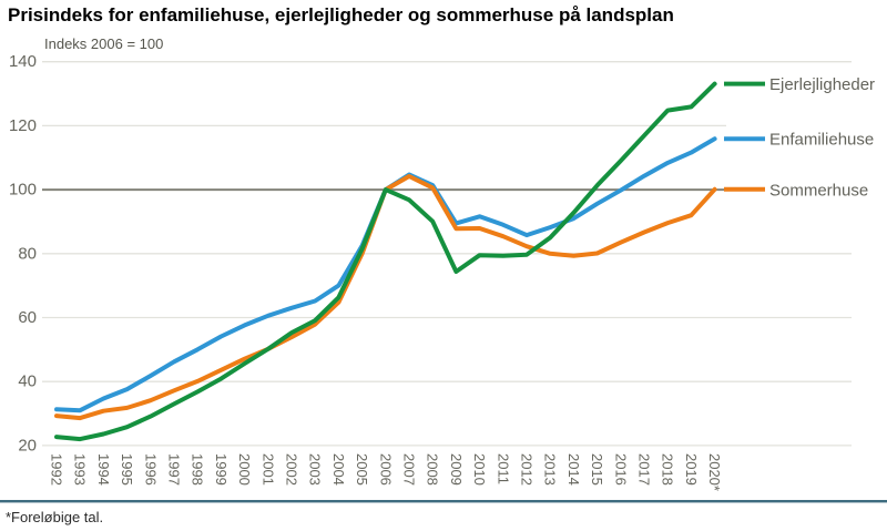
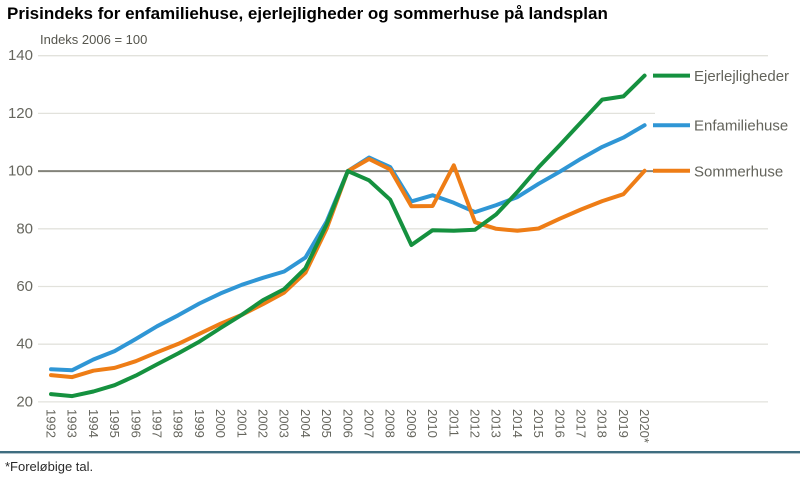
Sommerhuse/2011: 85 -> 102
